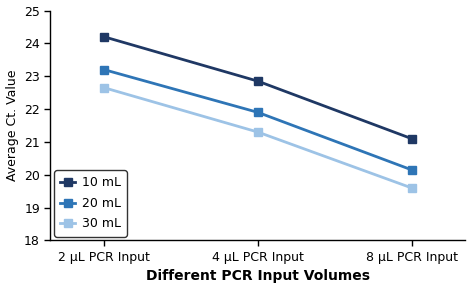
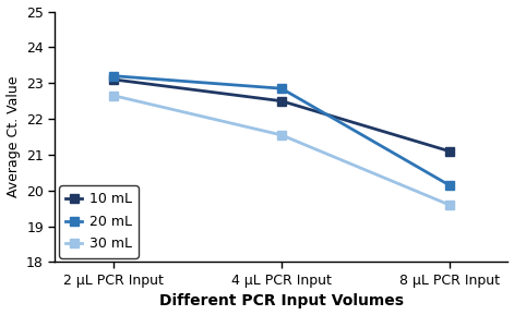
10 mL/2 μL PCR Input: 24.20 -> 23.10
10 mL/4 μL PCR Input: 22.85 -> 22.50
20 mL/4 μL PCR Input: 21.90 -> 22.85
30 mL/4 μL PCR Input: 21.30 -> 21.55
